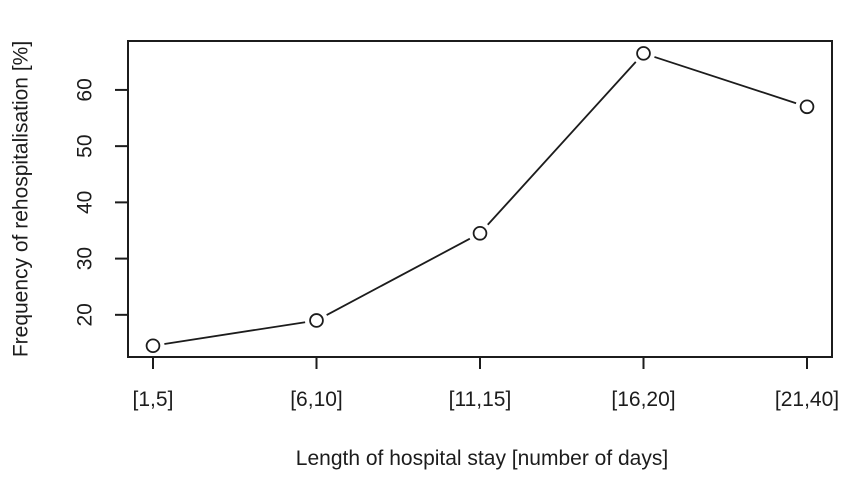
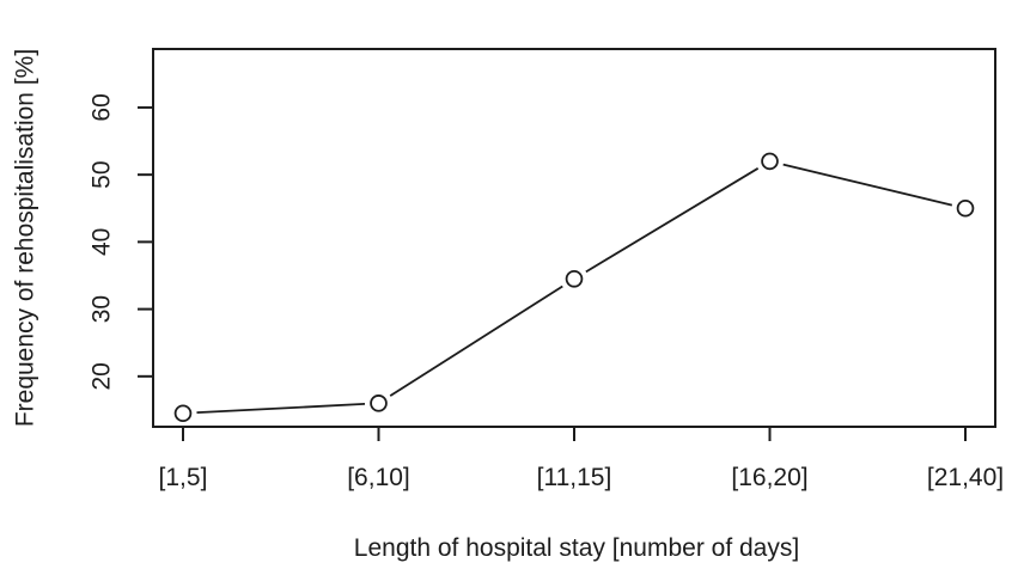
[6,10]: 19 -> 16
[16,20]: 66 -> 52
[21,40]: 57 -> 45
